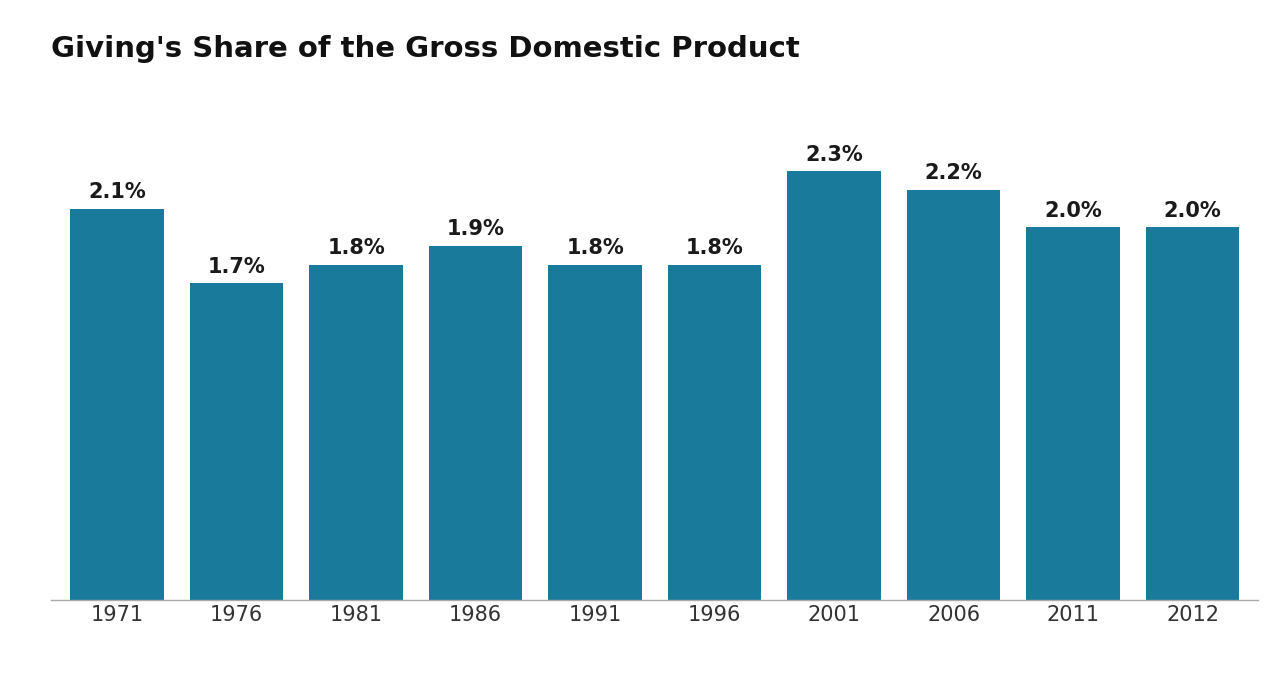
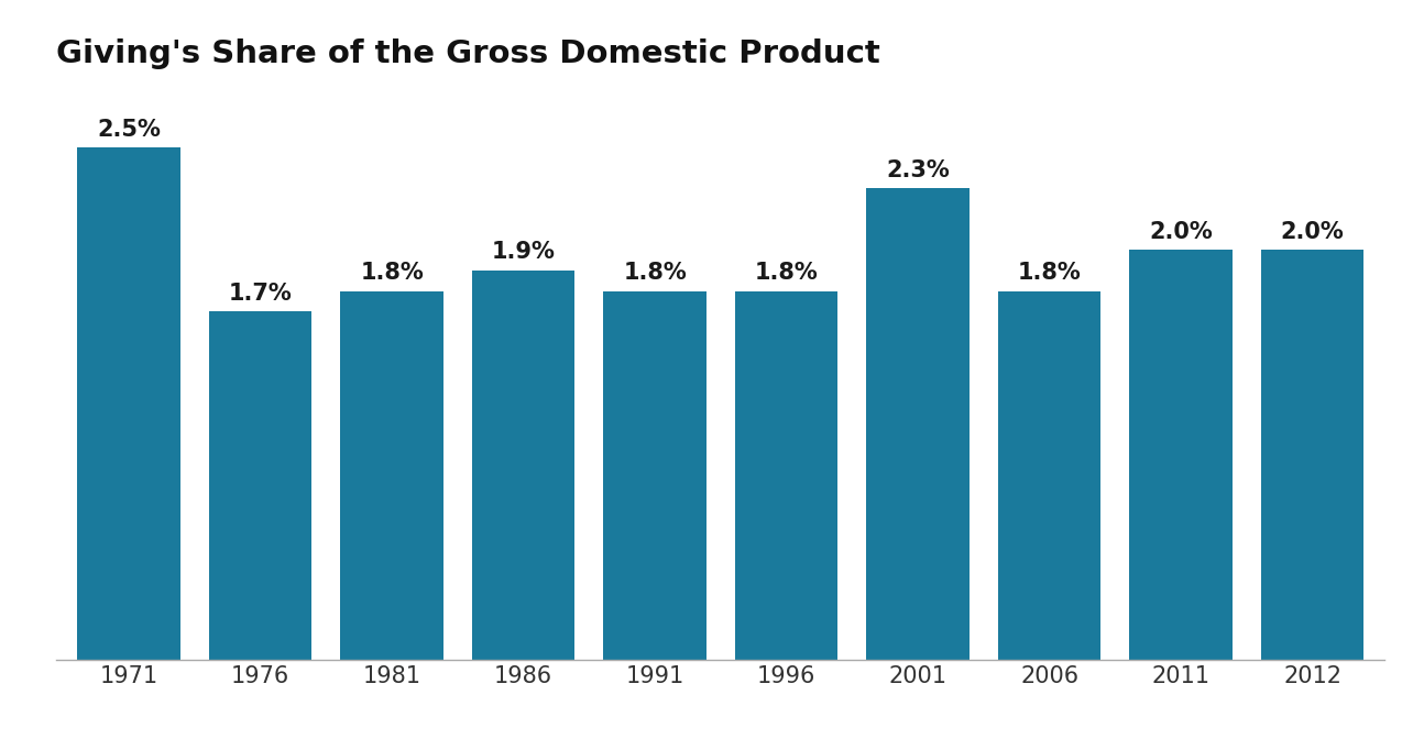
1971: 2.1% -> 2.5%
2006: 2.2% -> 1.8%
